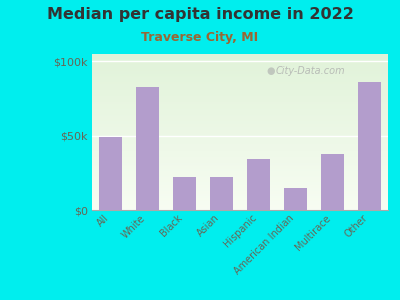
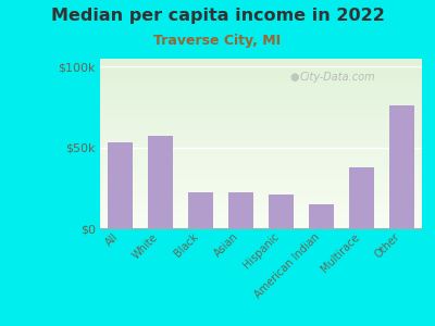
All: $49k -> $53k
White: $83k -> $57k
Hispanic: $34k -> $21k
Other: $86k -> $76k
